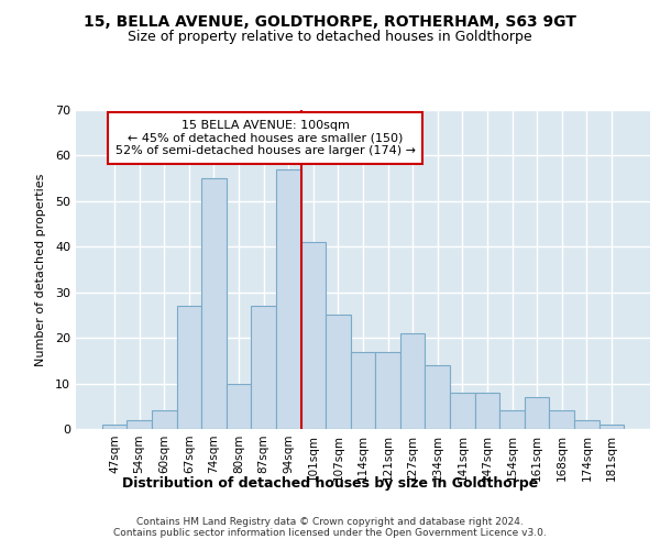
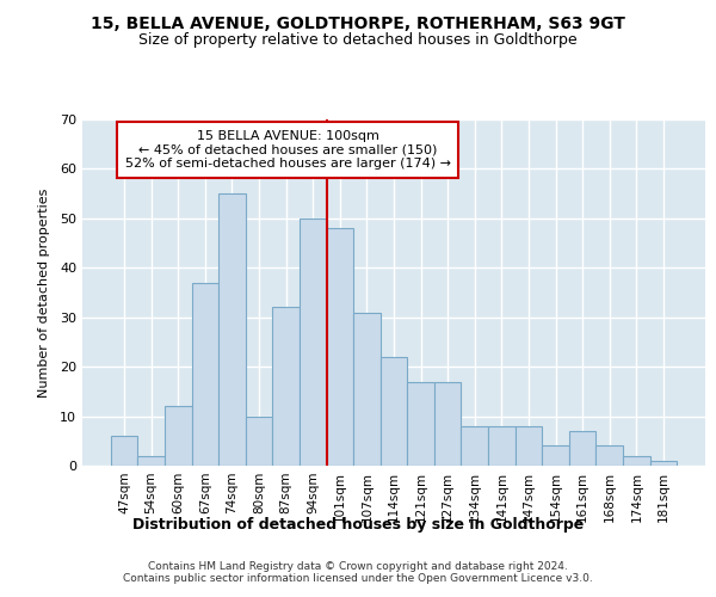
47sqm: 1 -> 6
60sqm: 4 -> 12
67sqm: 27 -> 37
87sqm: 27 -> 32
94sqm: 57 -> 50
101sqm: 41 -> 48
107sqm: 25 -> 31
114sqm: 17 -> 22
127sqm: 21 -> 17
134sqm: 14 -> 8
